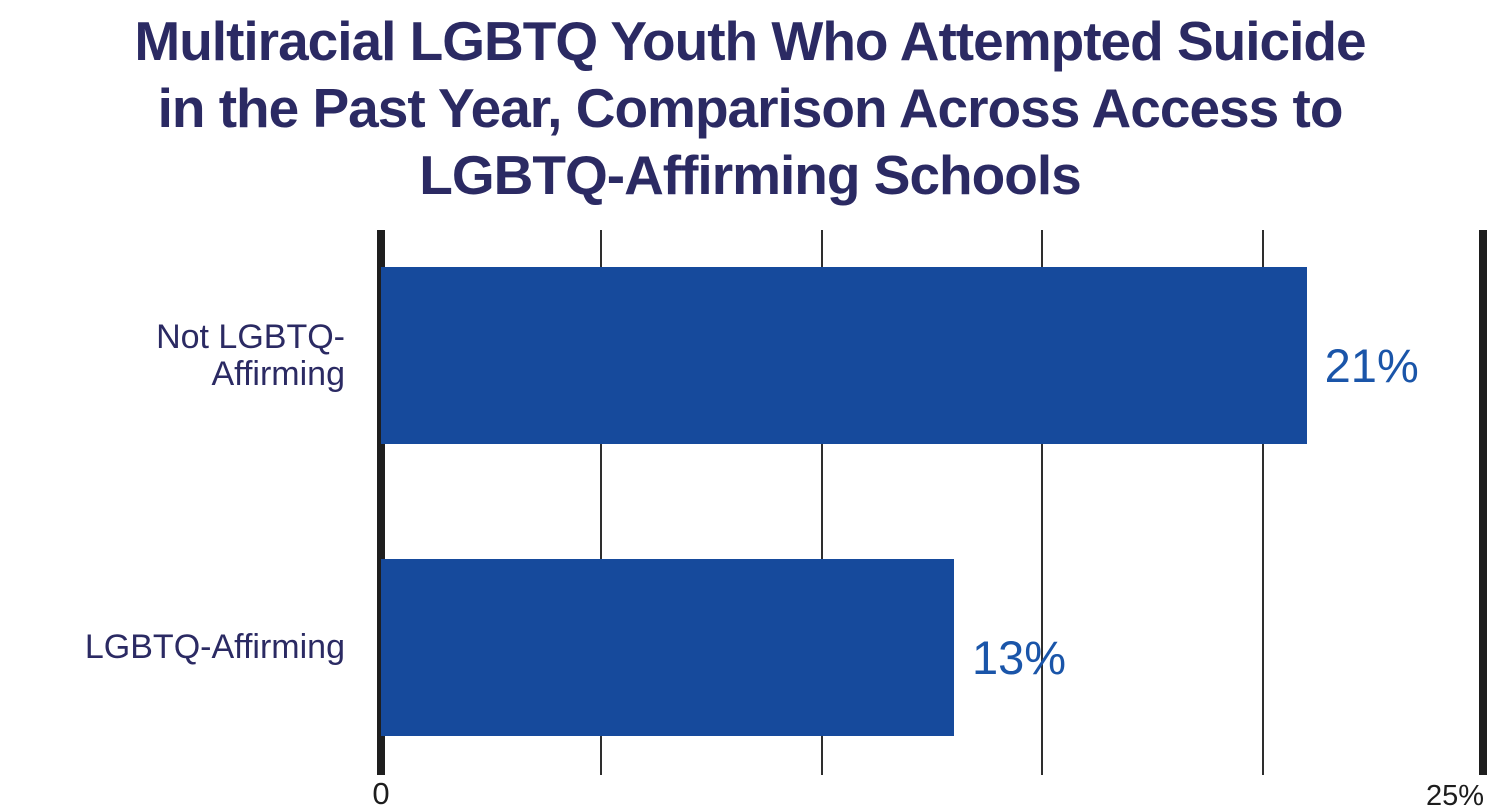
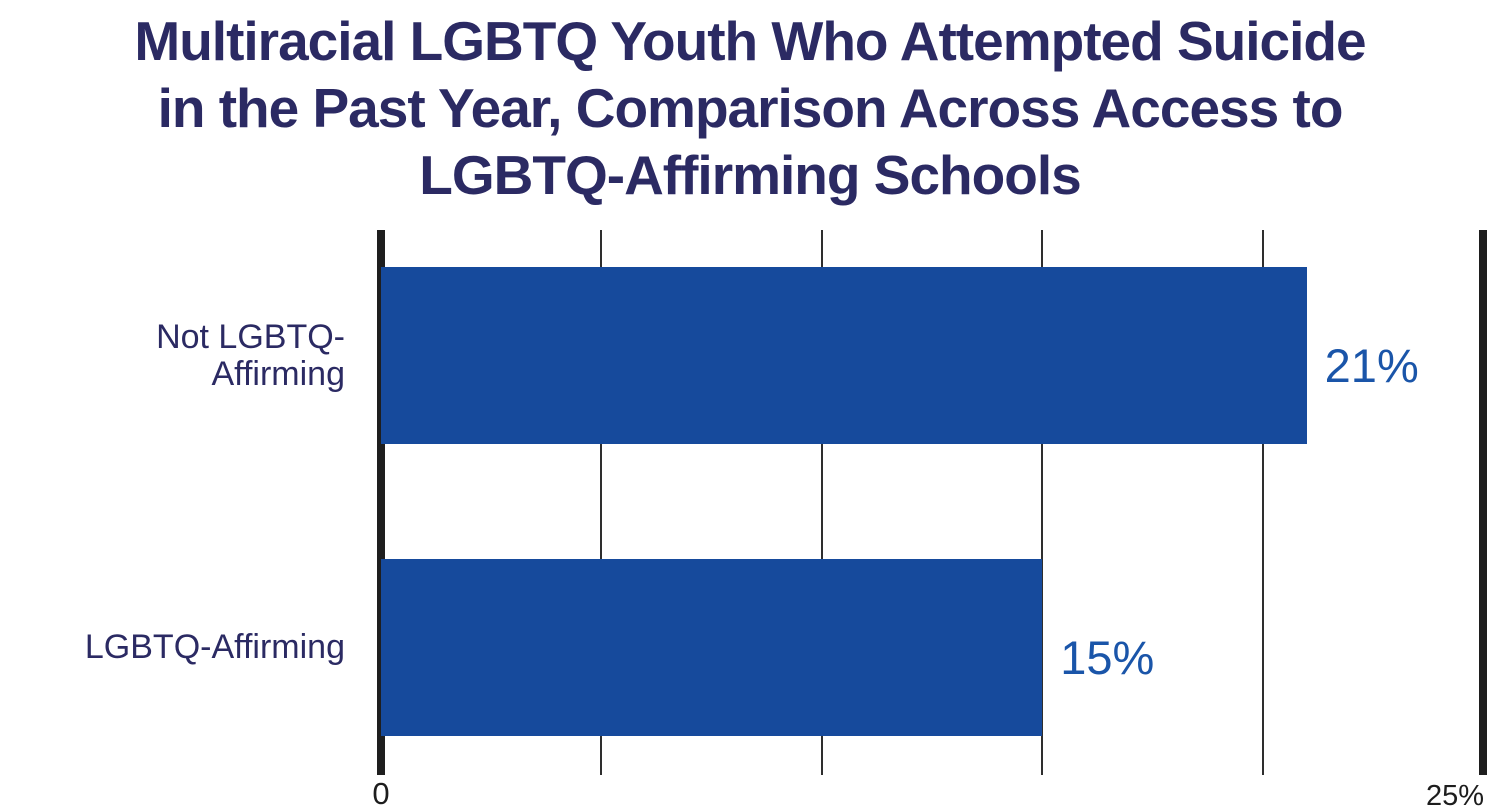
LGBTQ-Affirming: 13% -> 15%
